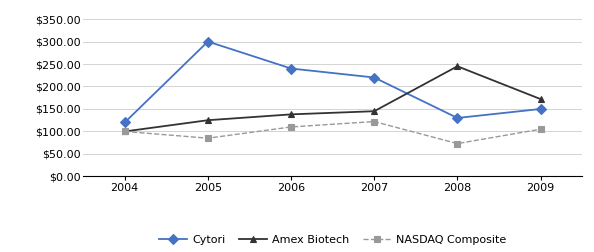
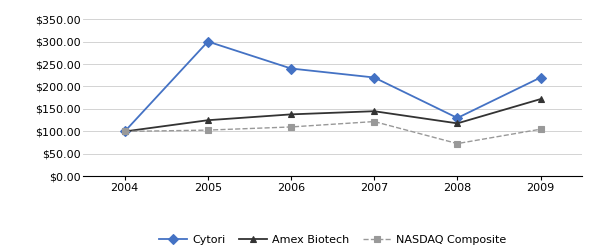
Cytori/2004: $120 -> $100
NASDAQ Composite/2005: $85 -> $103
Amex Biotech/2008: $245 -> $118
Cytori/2009: $150 -> $220
